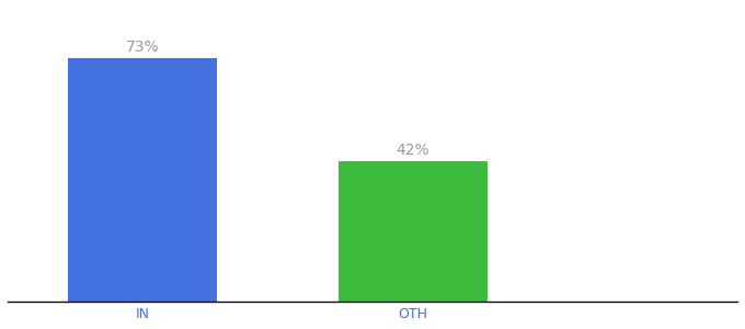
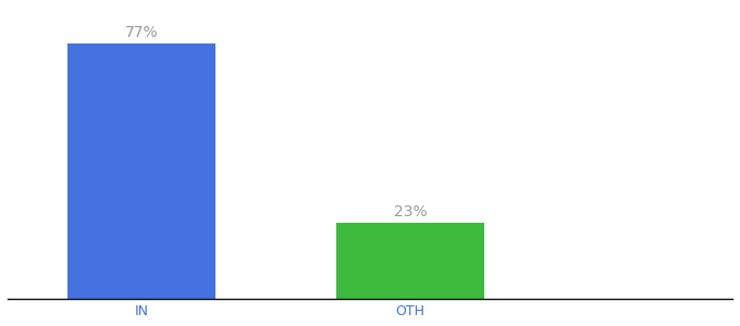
IN: 73% -> 77%
OTH: 42% -> 23%
